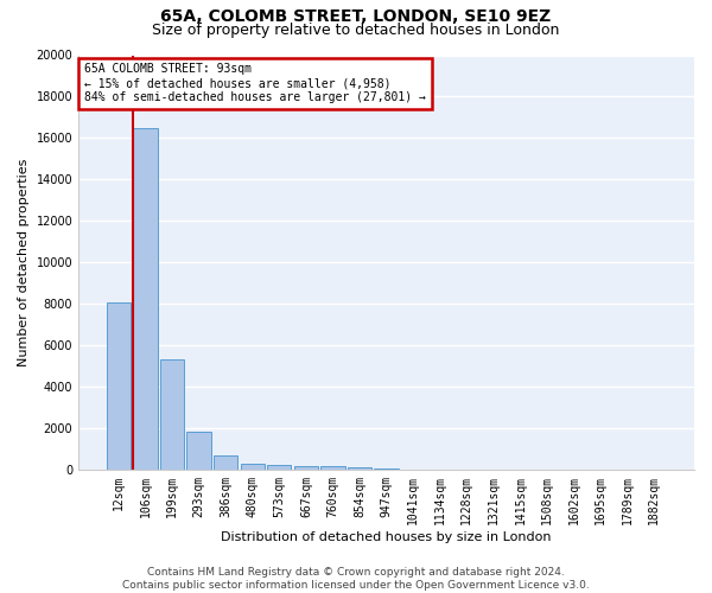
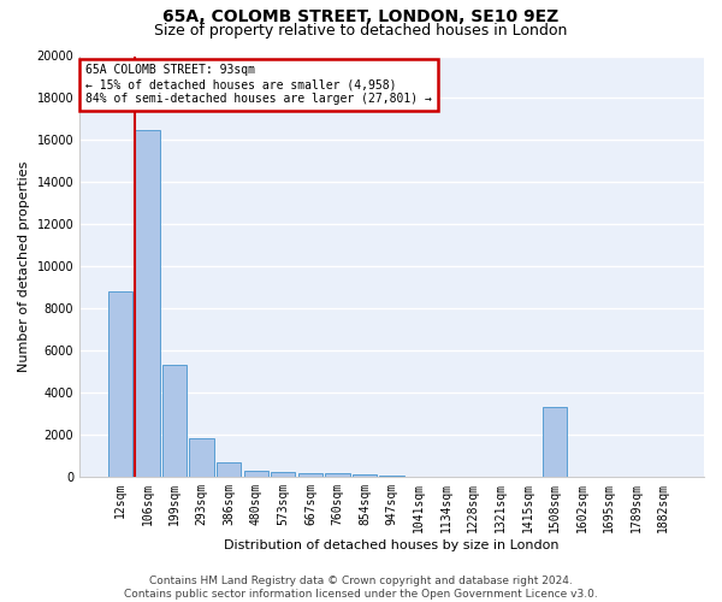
12sqm: 8000 -> 8800
1508sqm: 0 -> 3300
